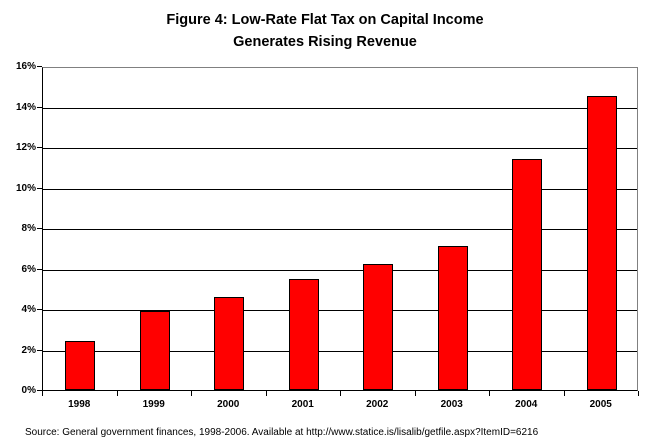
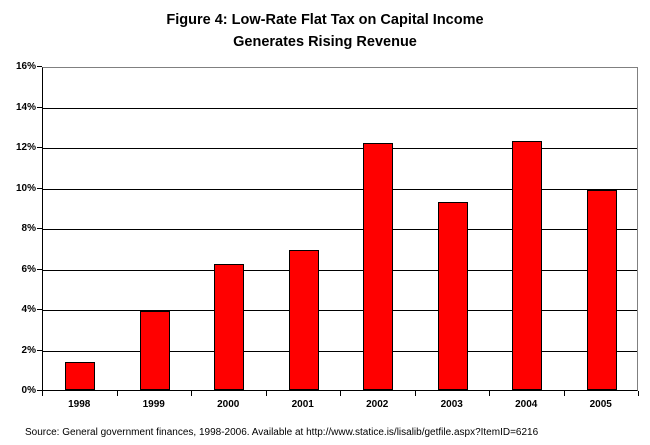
1998: 2.4% -> 1.4%
2000: 4.6% -> 6.2%
2001: 5.5% -> 6.9%
2002: 6.2% -> 12.2%
2003: 7.1% -> 9.3%
2004: 11.4% -> 12.3%
2005: 14.5% -> 9.9%
